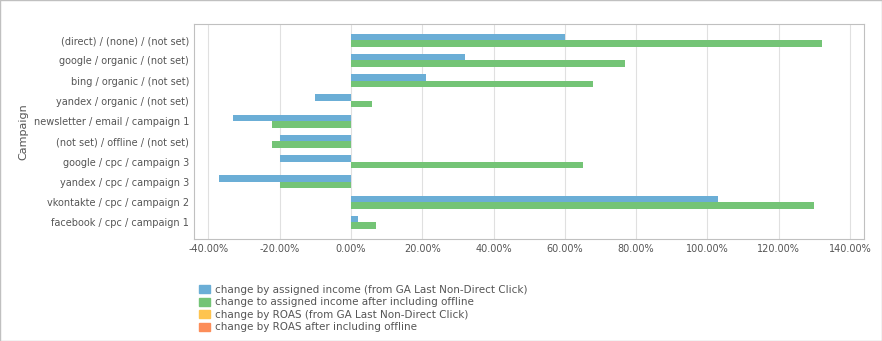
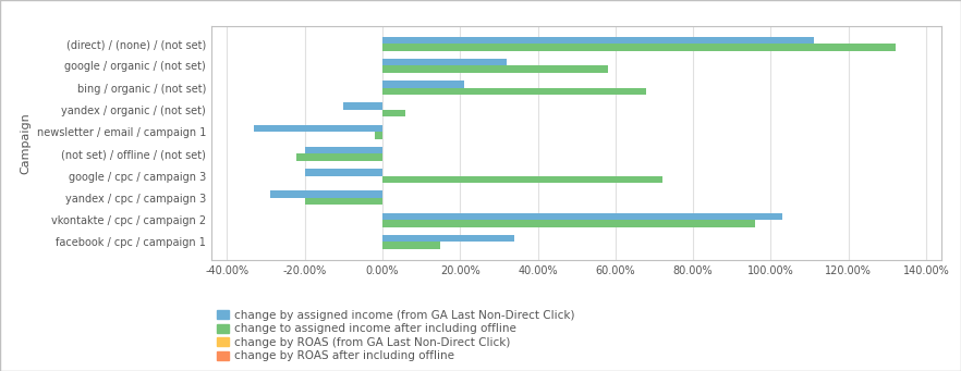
change by assigned income (from GA Last Non-Direct Click)/(direct) / (none) / (not set): 60% -> 111%
change to assigned income after including offline/google / organic / (not set): 77% -> 58%
change to assigned income after including offline/newsletter / email / campaign 1: -22% -> -2%
change to assigned income after including offline/google / cpc / campaign 3: 65% -> 72%
change by assigned income (from GA Last Non-Direct Click)/yandex / cpc / campaign 3: -37% -> -29%
change to assigned income after including offline/vkontakte / cpc / campaign 2: 130% -> 96%
change by assigned income (from GA Last Non-Direct Click)/facebook / cpc / campaign 1: 2% -> 34%
change to assigned income after including offline/facebook / cpc / campaign 1: 7% -> 15%
